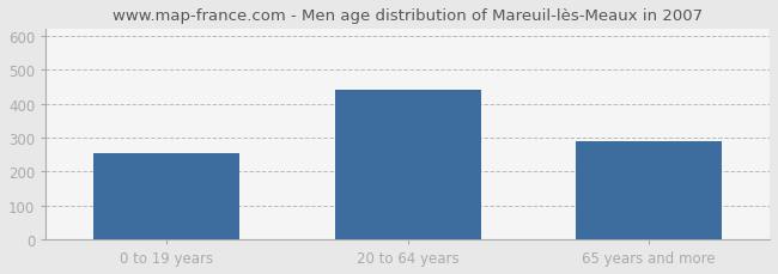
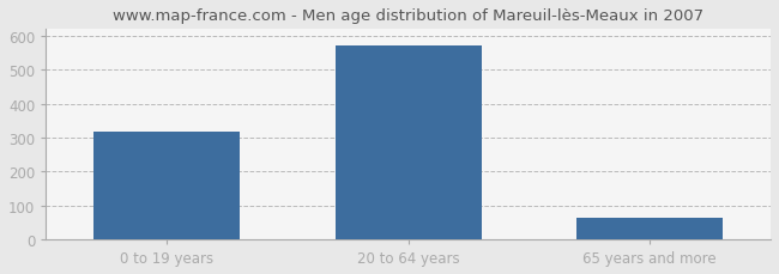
0 to 19 years: 255 -> 317
20 to 64 years: 440 -> 570
65 years and more: 290 -> 65
